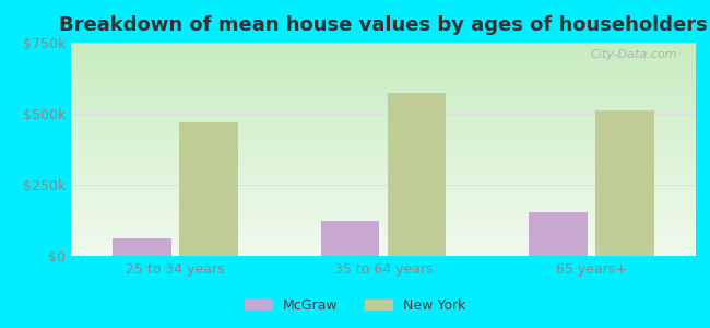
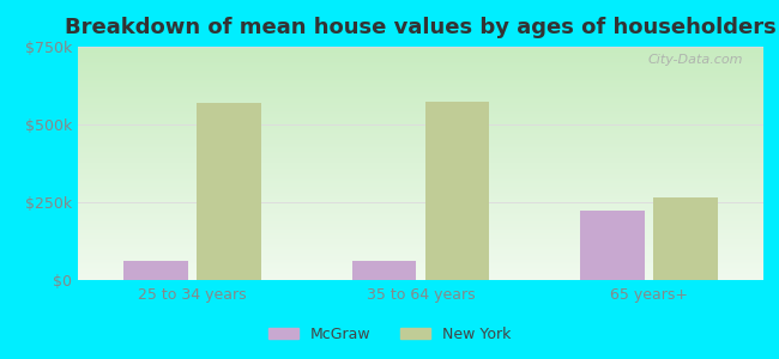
New York/25 to 34 years: $468k -> $570k
McGraw/35 to 64 years: $125k -> $60k
McGraw/65 years+: $155k -> $225k
New York/65 years+: $510k -> $265k
